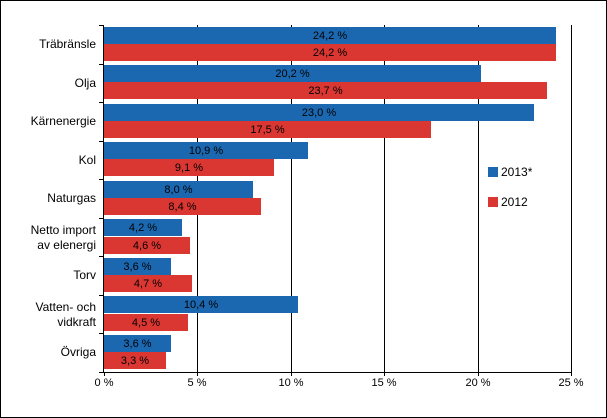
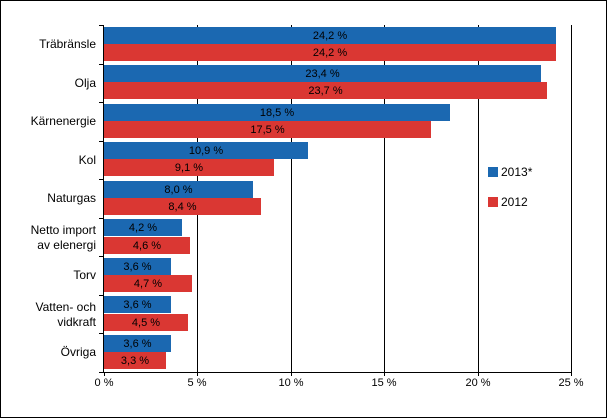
2013*/Olja: 20,2 -> 23,4
2013*/Kärnenergie: 23,0 -> 18,5
2013*/Vatten- och vidkraft: 10,4 -> 3,6
